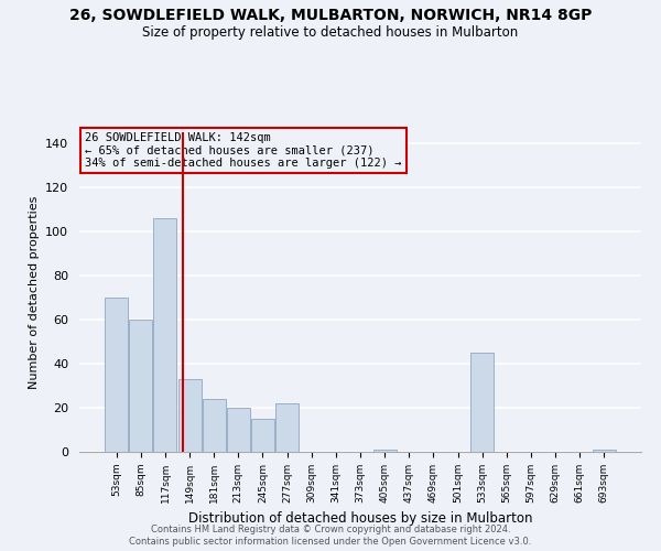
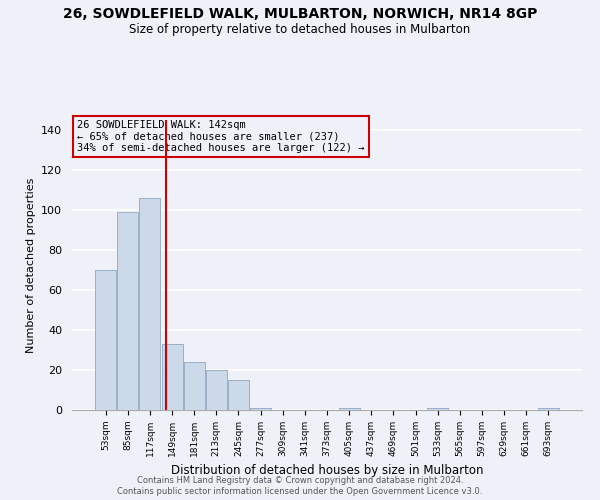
85sqm: 60 -> 99
277sqm: 22 -> 1
533sqm: 45 -> 1
